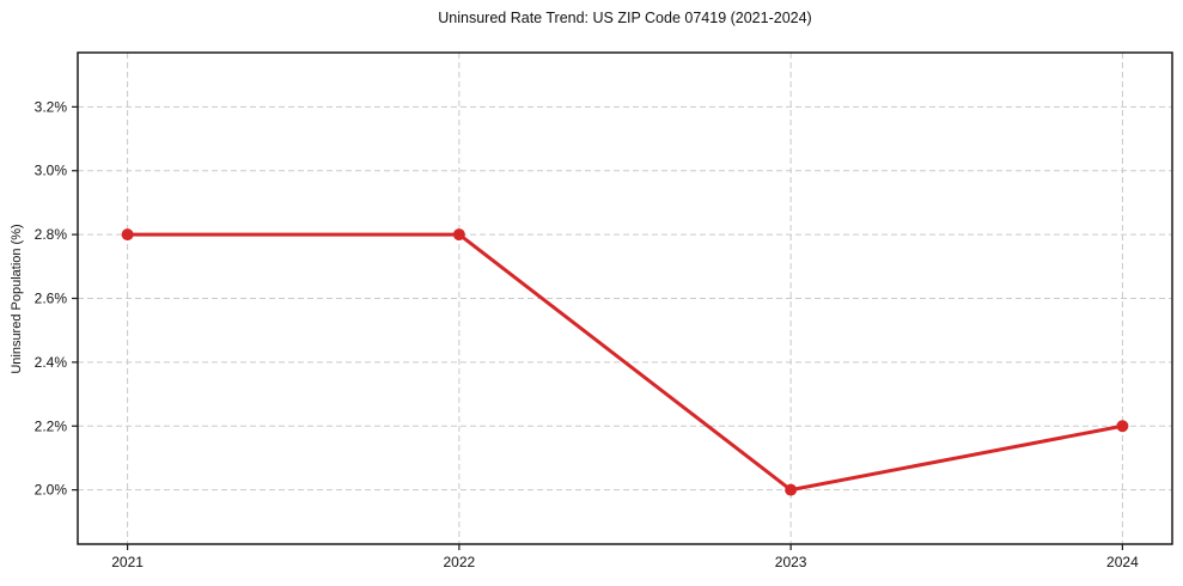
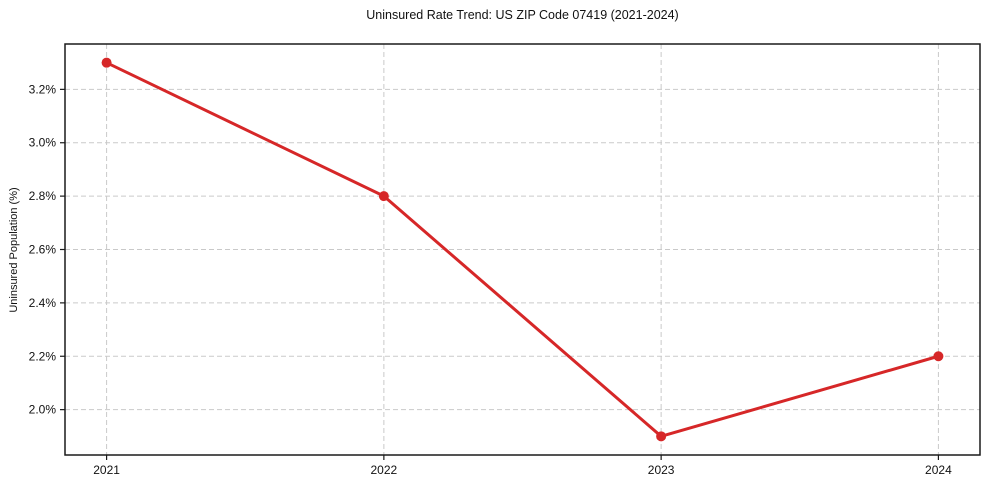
2021: 2.8% -> 3.3%
2023: 2.0% -> 1.9%
